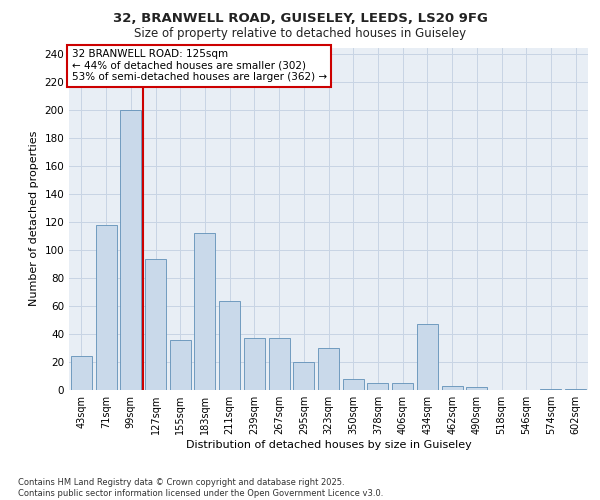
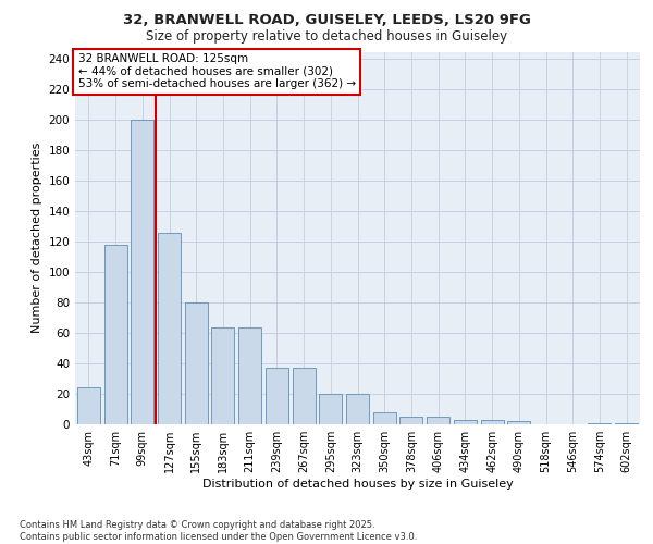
127sqm: 94 -> 126
155sqm: 36 -> 80
183sqm: 112 -> 64
323sqm: 30 -> 20
434sqm: 47 -> 3
